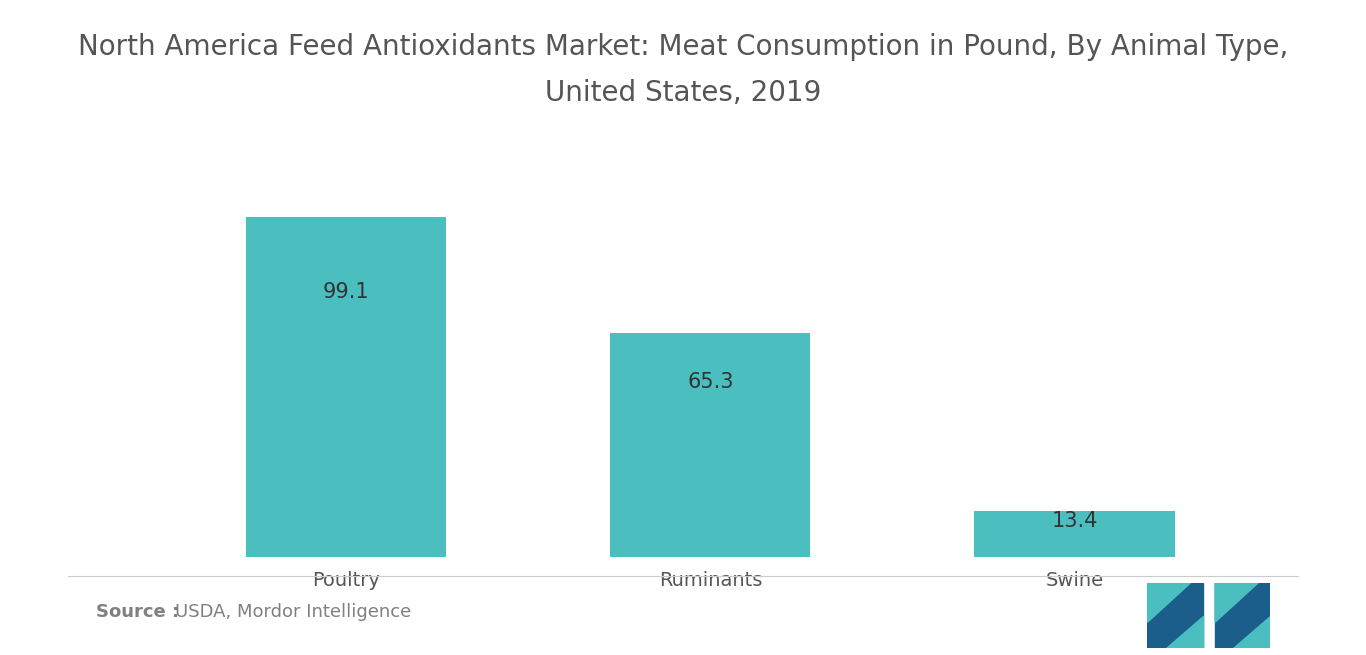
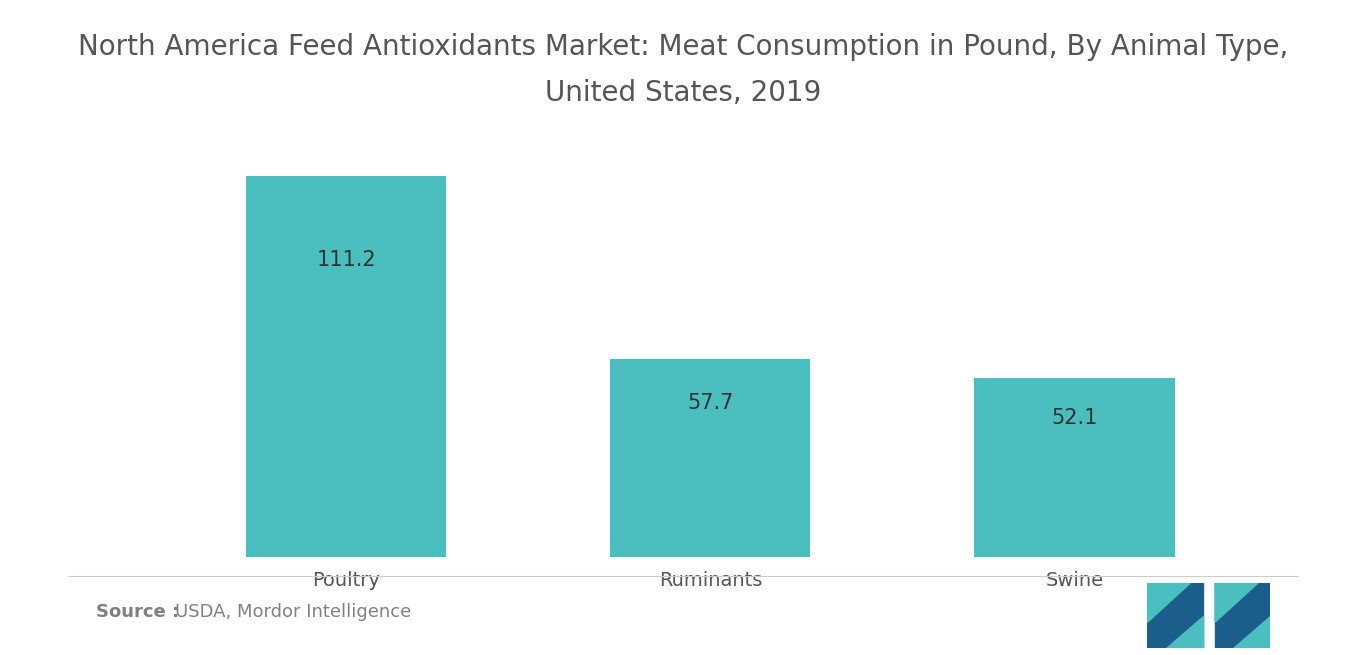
Poultry: 99.1 -> 111.2
Ruminants: 65.3 -> 57.7
Swine: 13.4 -> 52.1
